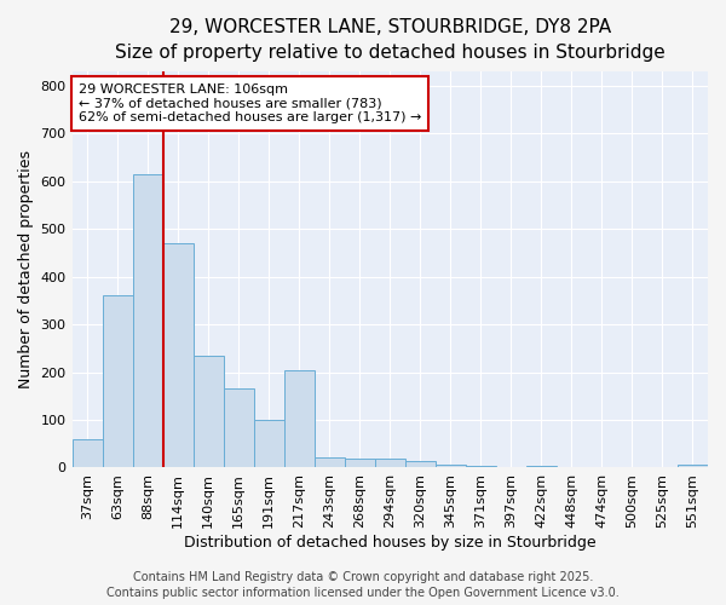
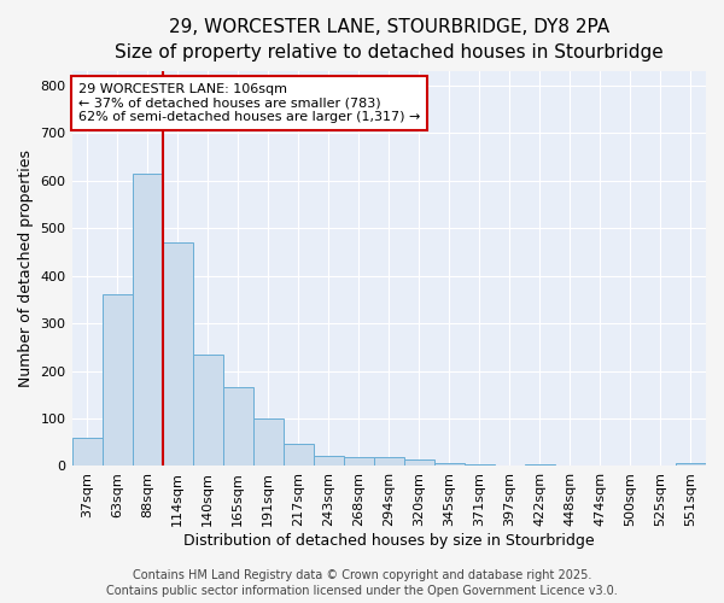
217sqm: 205 -> 48
